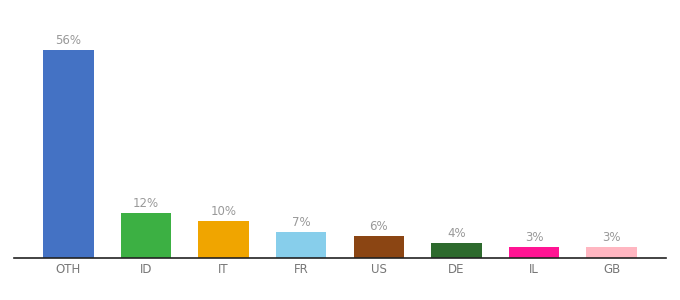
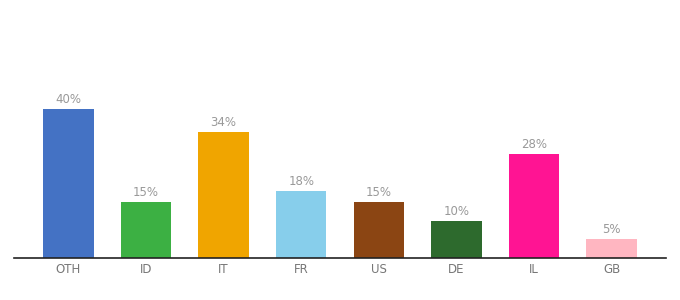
OTH: 56% -> 40%
ID: 12% -> 15%
IT: 10% -> 34%
FR: 7% -> 18%
US: 6% -> 15%
DE: 4% -> 10%
IL: 3% -> 28%
GB: 3% -> 5%
